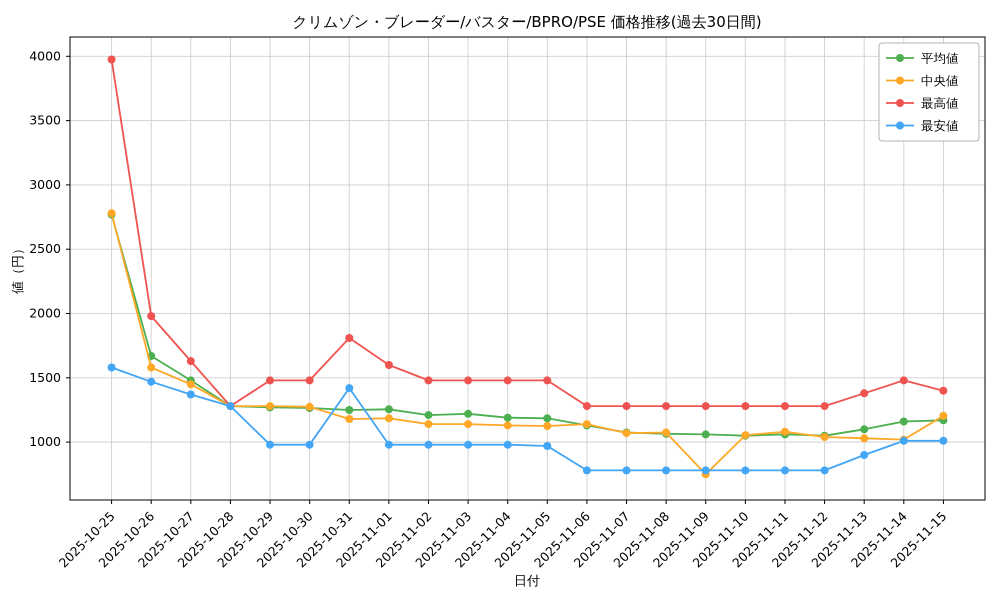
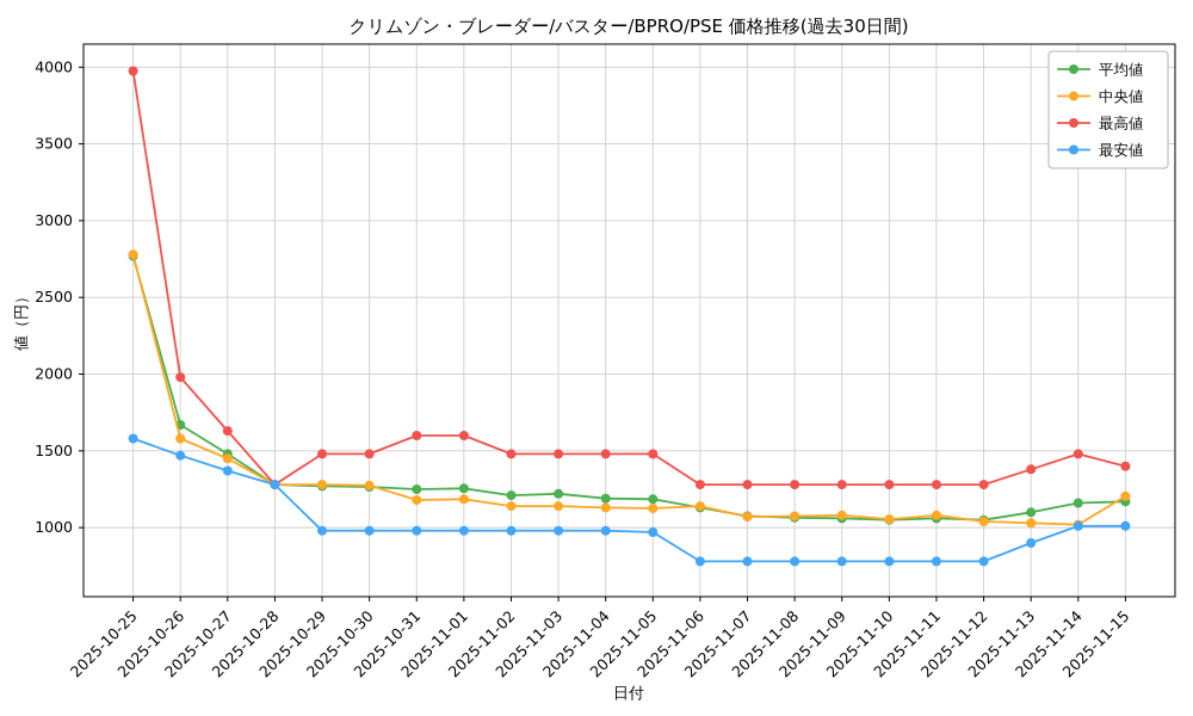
最高値/2025-10-31: 1810 -> 1600
最安値/2025-10-31: 1420 -> 980
中央値/2025-11-09: 750 -> 1080
